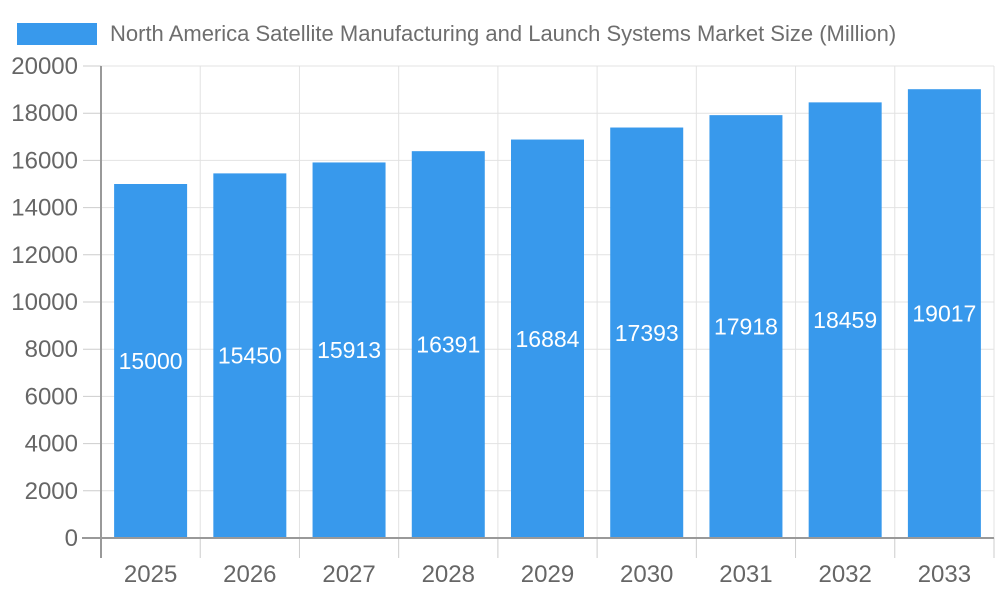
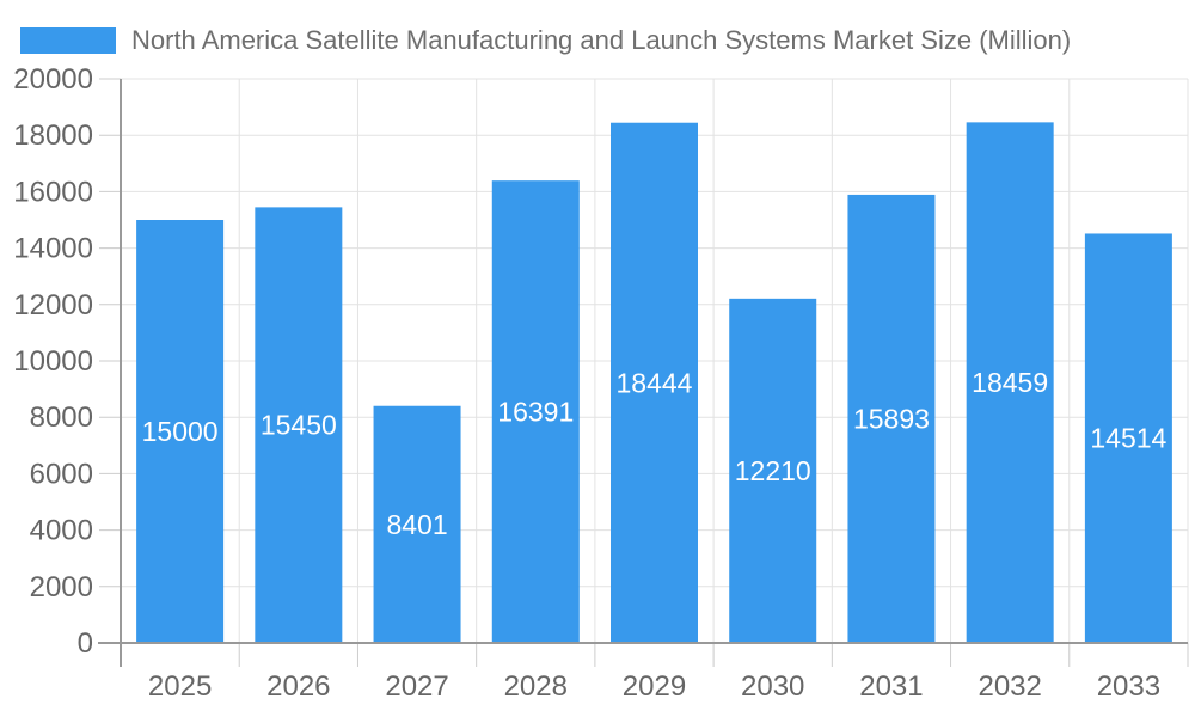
2027: 15913 -> 8401
2029: 16884 -> 18444
2030: 17393 -> 12210
2031: 17918 -> 15893
2033: 19017 -> 14514
